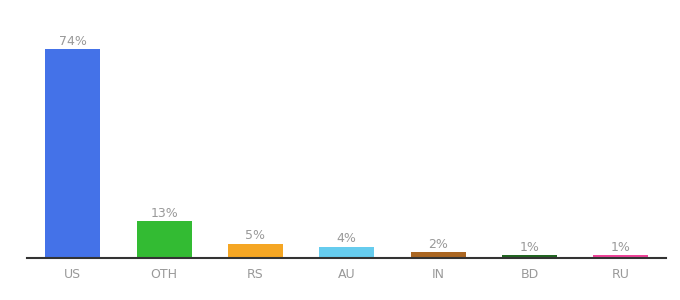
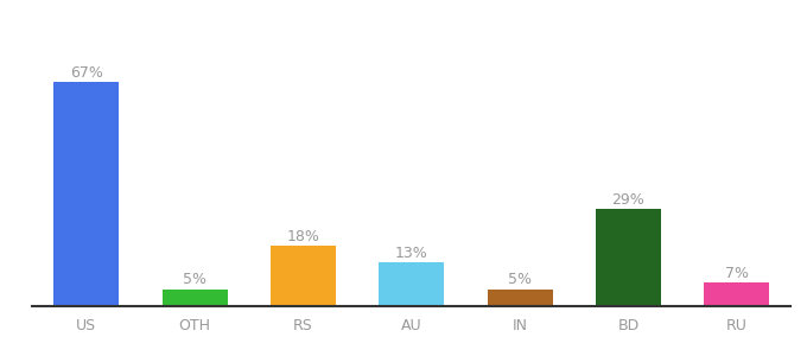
US: 74% -> 67%
OTH: 13% -> 5%
RS: 5% -> 18%
AU: 4% -> 13%
IN: 2% -> 5%
BD: 1% -> 29%
RU: 1% -> 7%
